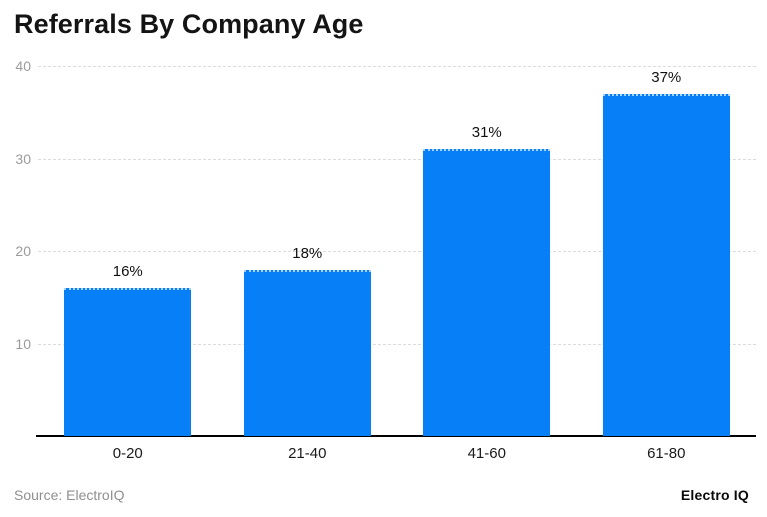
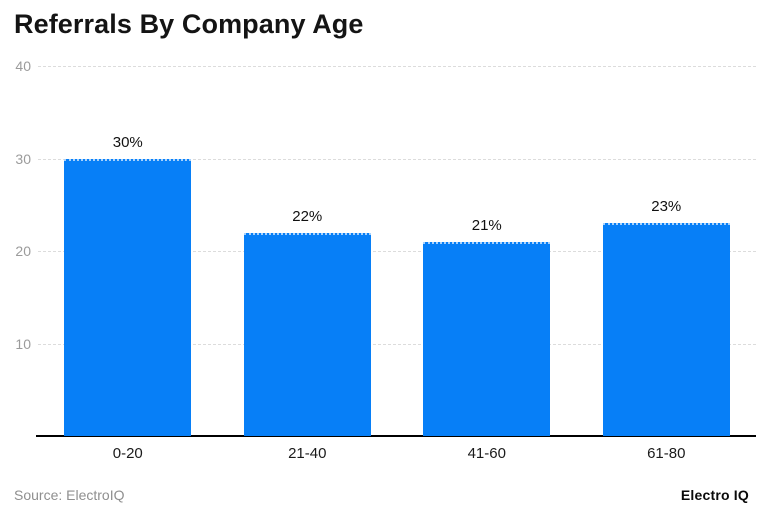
0-20: 16% -> 30%
21-40: 18% -> 22%
41-60: 31% -> 21%
61-80: 37% -> 23%
